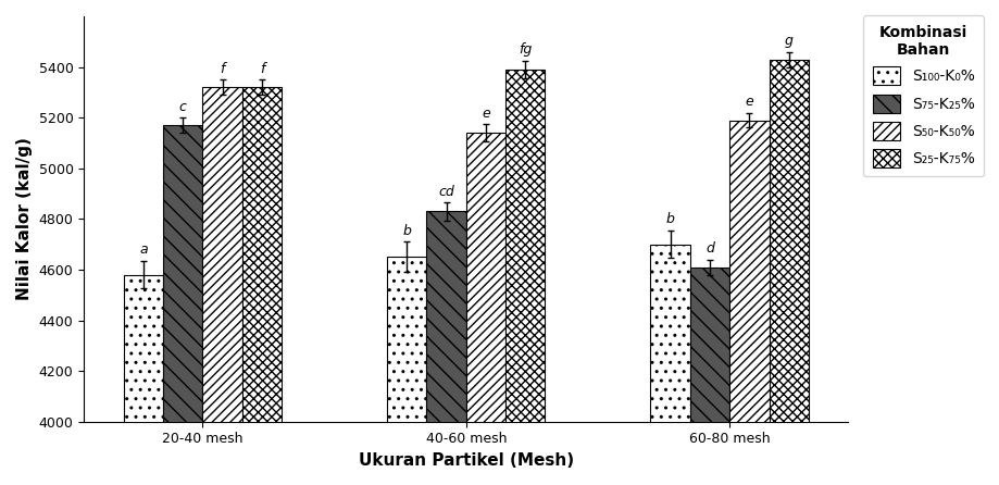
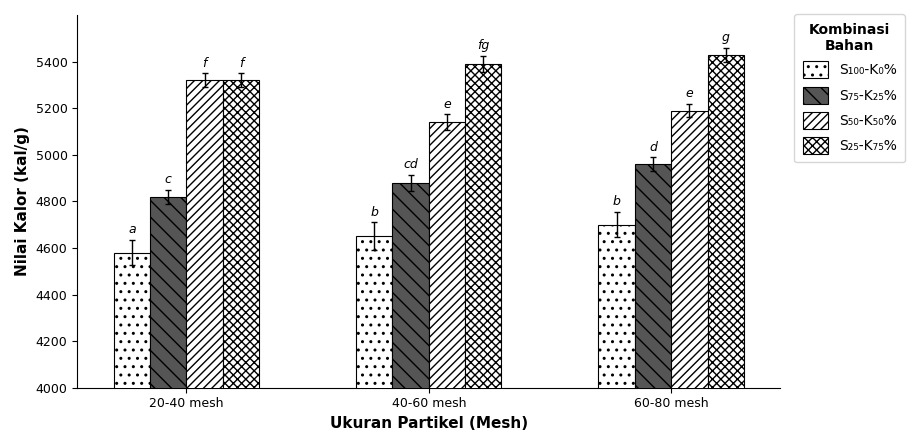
S₇₅-K₂₅%/20-40 mesh: 5170 -> 4820
S₇₅-K₂₅%/40-60 mesh: 4830 -> 4880
S₇₅-K₂₅%/60-80 mesh: 4610 -> 4960
